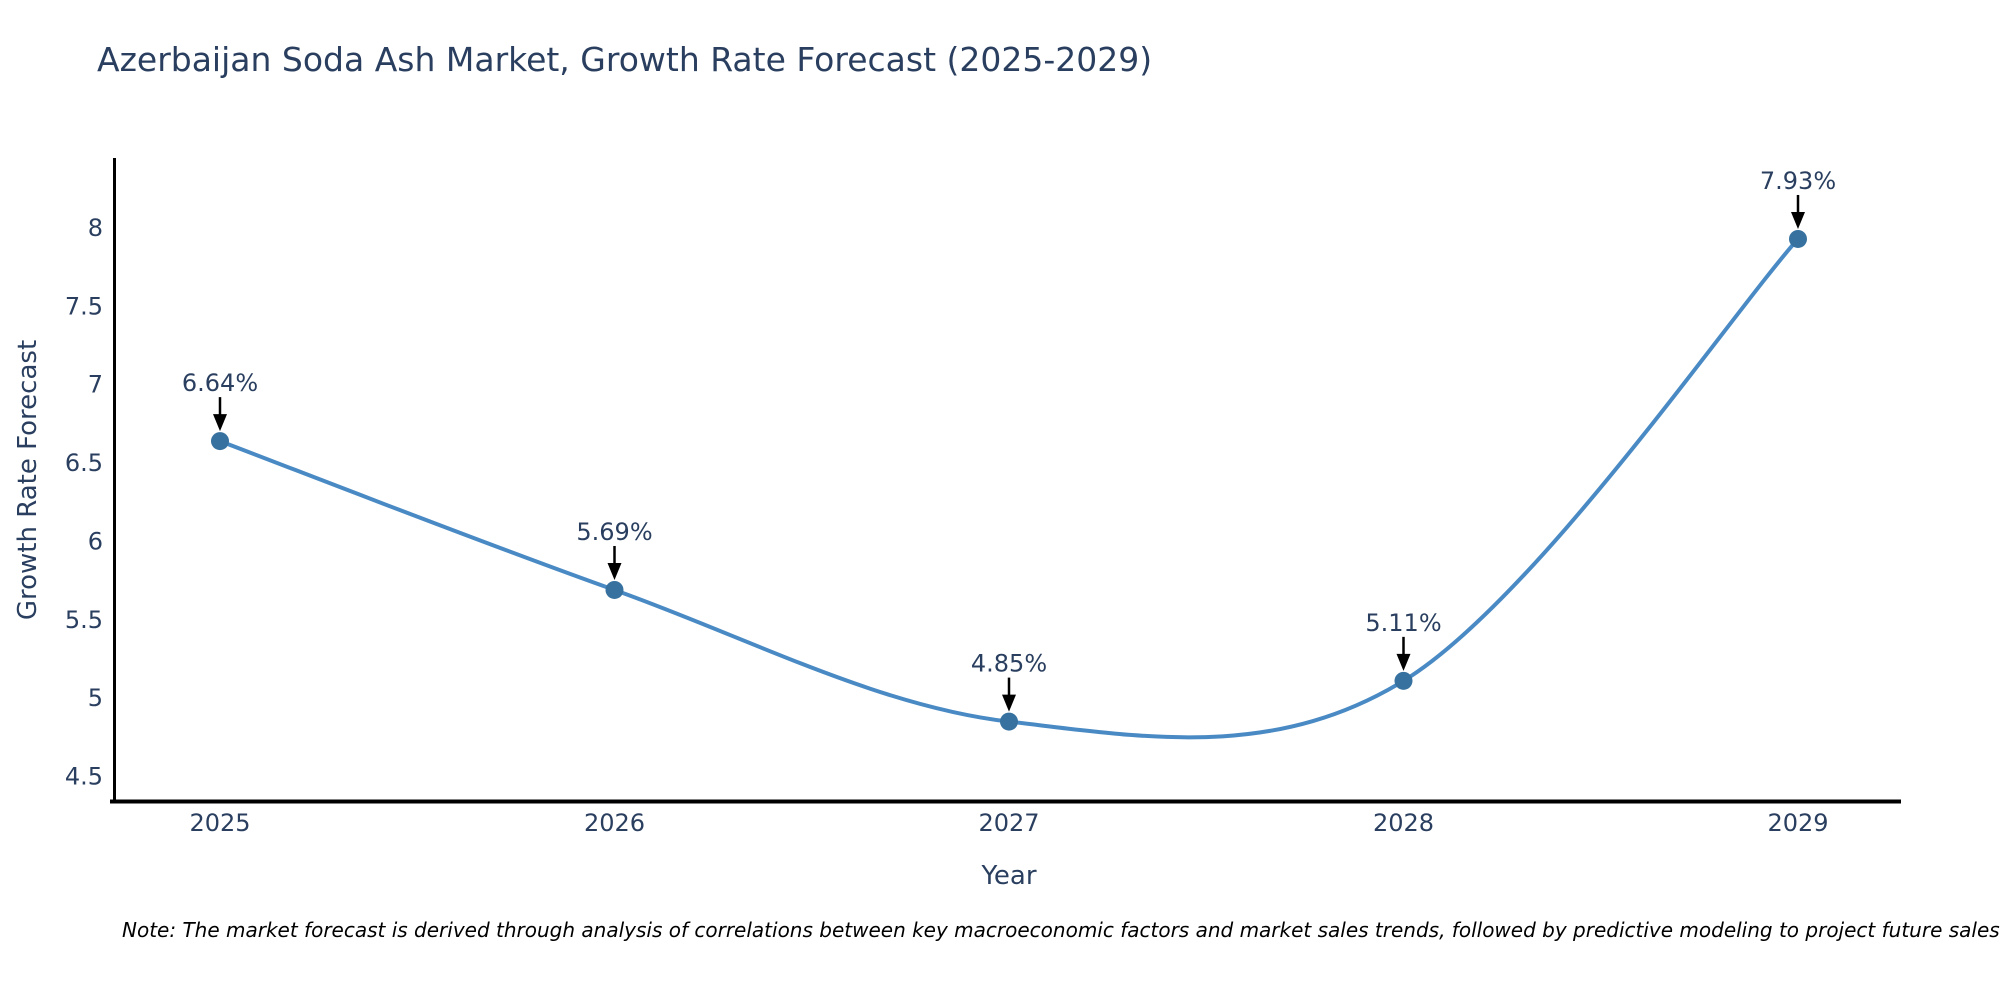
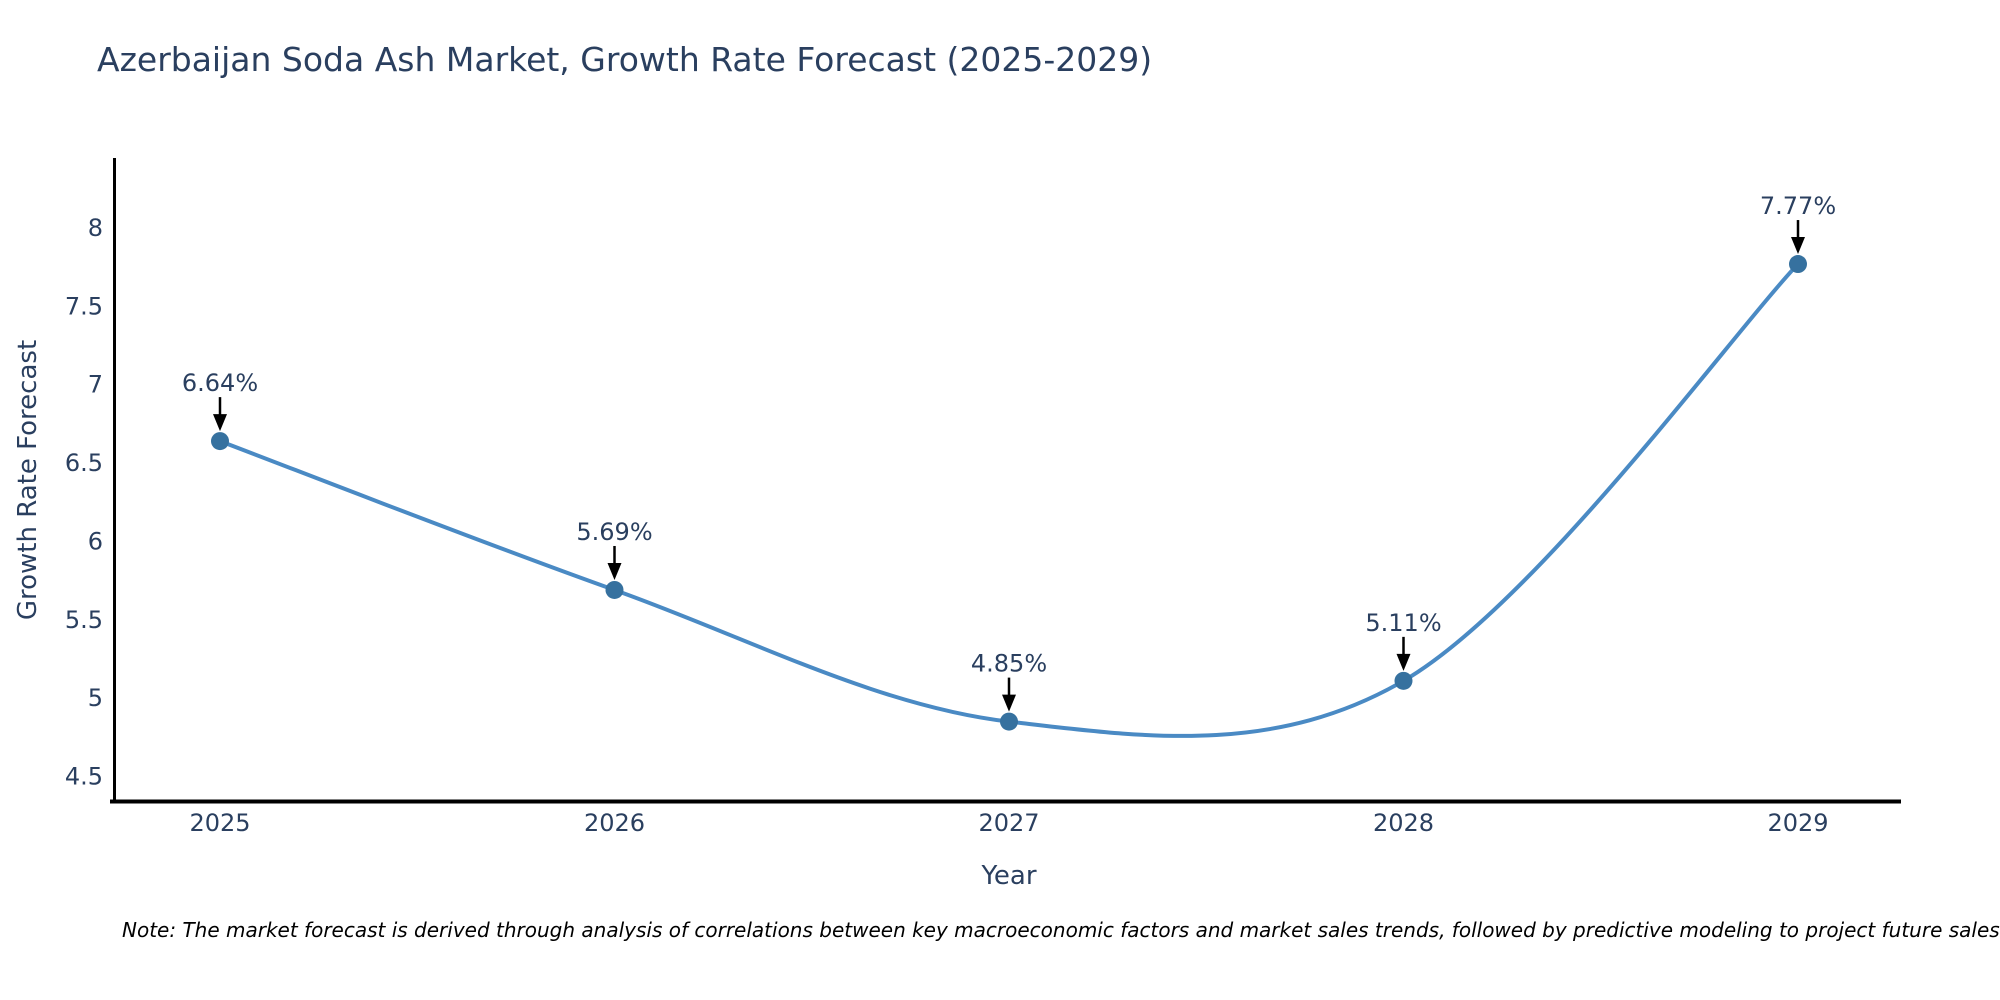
2029: 7.93% -> 7.77%
